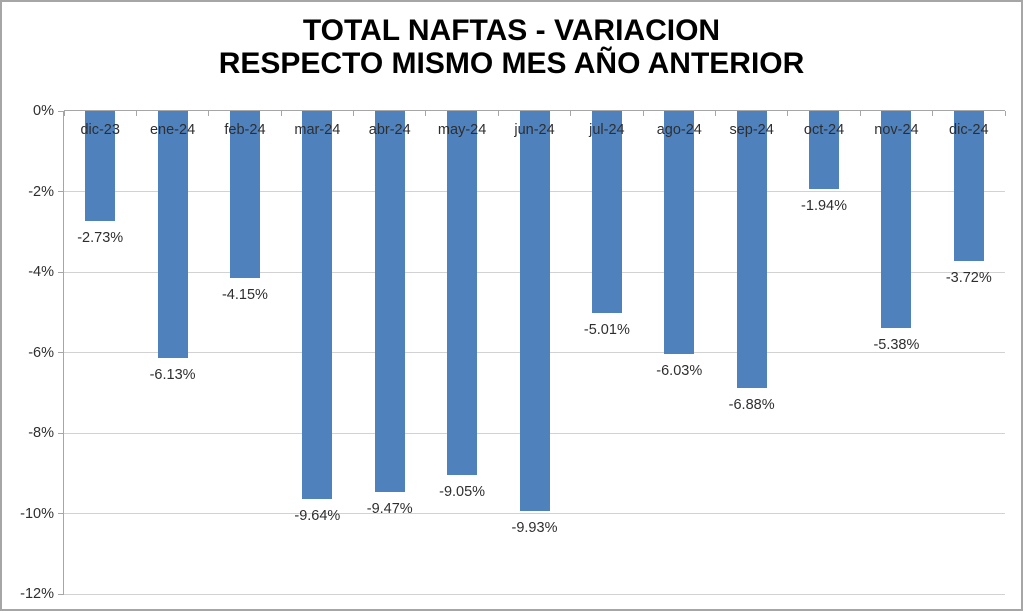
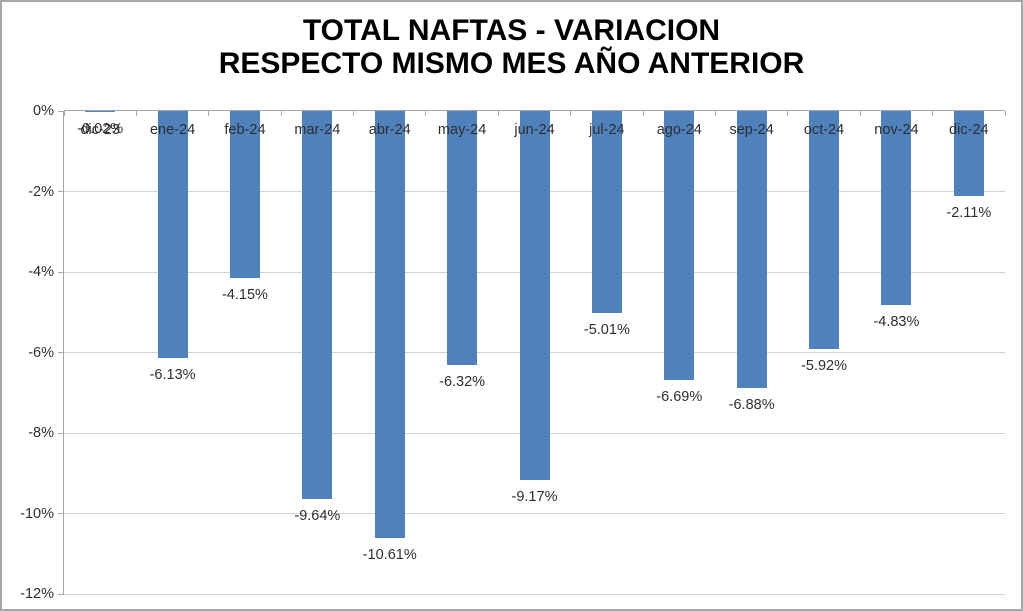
dic-23: -2.73% -> -0.02%
abr-24: -9.47% -> -10.61%
may-24: -9.05% -> -6.32%
jun-24: -9.93% -> -9.17%
ago-24: -6.03% -> -6.69%
oct-24: -1.94% -> -5.92%
nov-24: -5.38% -> -4.83%
dic-24: -3.72% -> -2.11%
